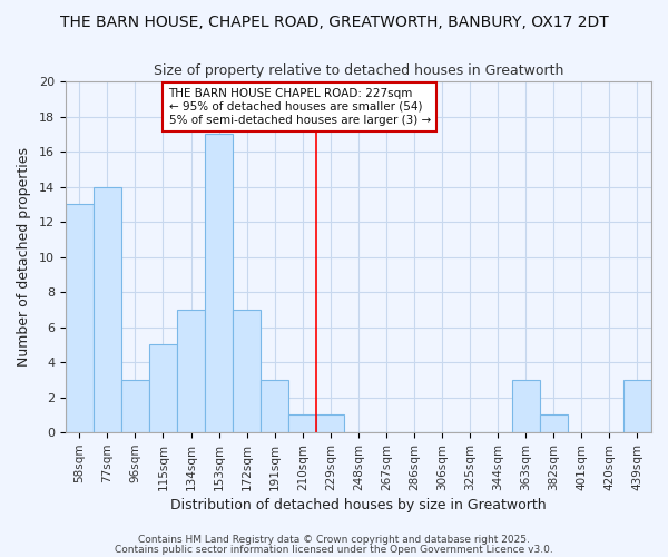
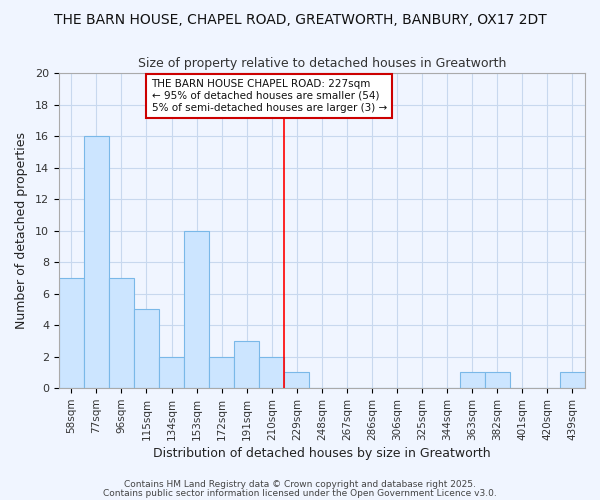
58sqm: 13 -> 7
77sqm: 14 -> 16
96sqm: 3 -> 7
134sqm: 7 -> 2
153sqm: 17 -> 10
172sqm: 7 -> 2
210sqm: 1 -> 2
363sqm: 3 -> 1
439sqm: 3 -> 1
